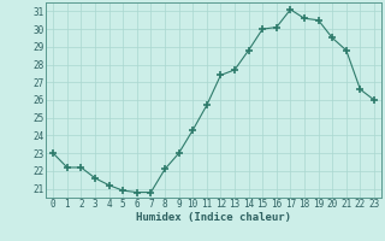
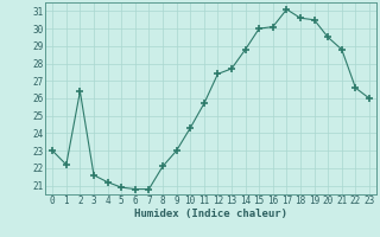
2: 22.2 -> 26.4
